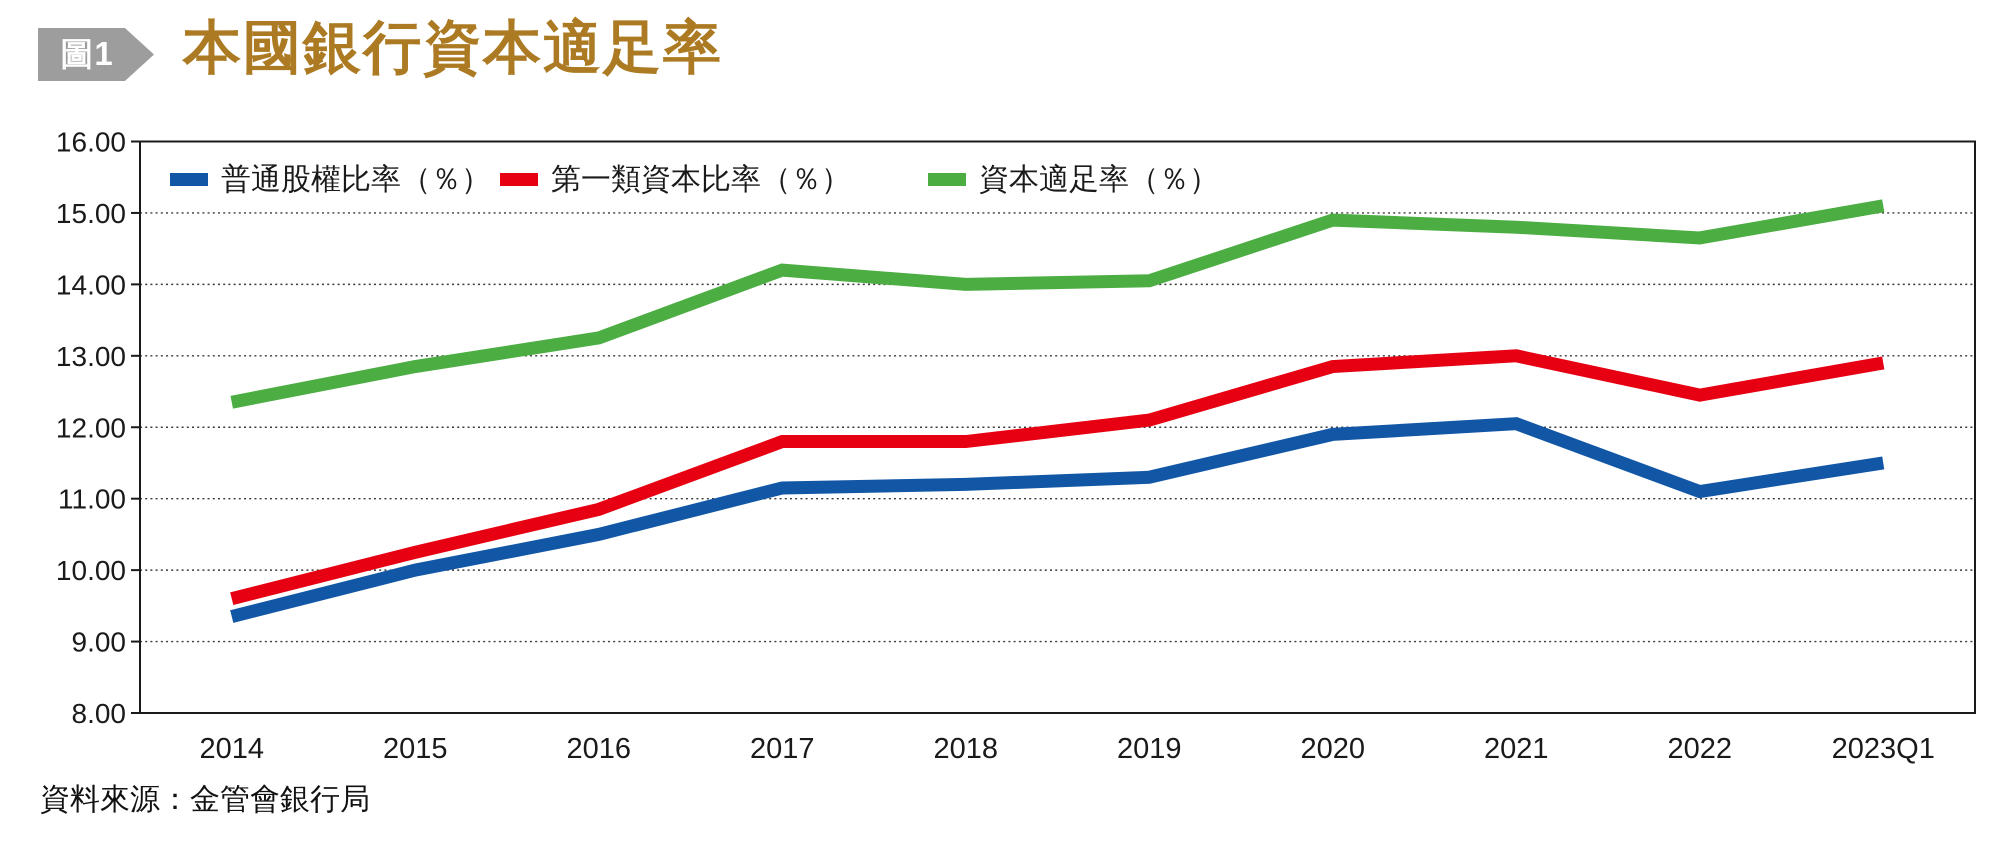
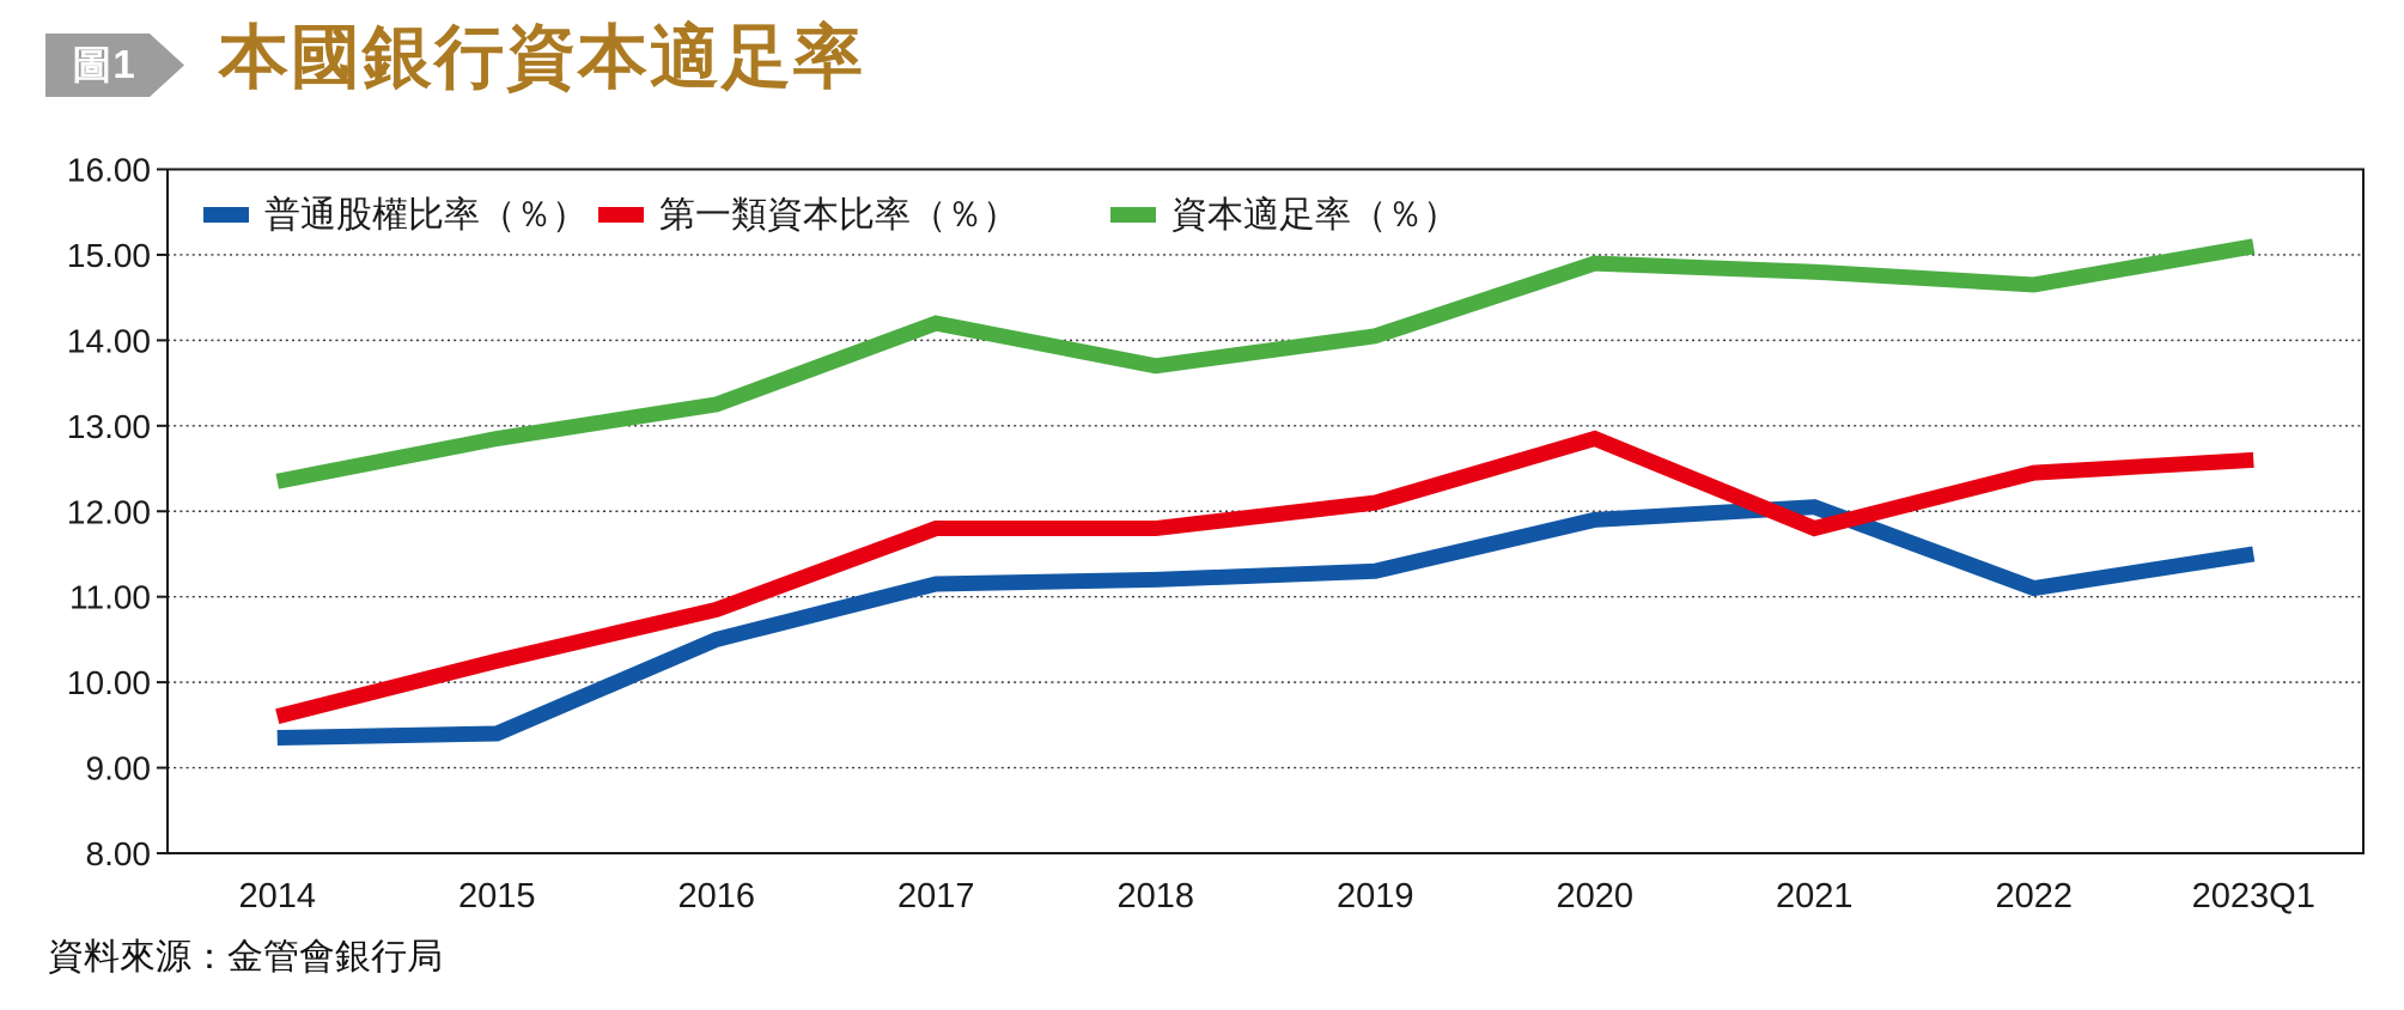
普通股權比率（％）/2015: 10.0 -> 9.4
資本適足率（％）/2018: 14.0 -> 13.7
第一類資本比率（％）/2021: 13.0 -> 11.8
第一類資本比率（％）/2023Q1: 12.9 -> 12.6
